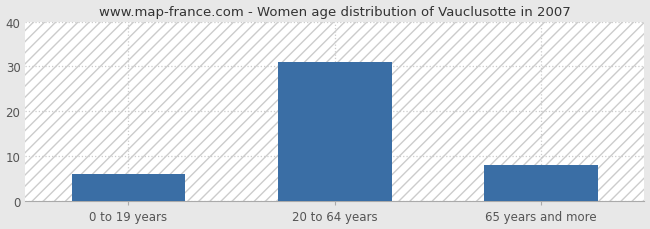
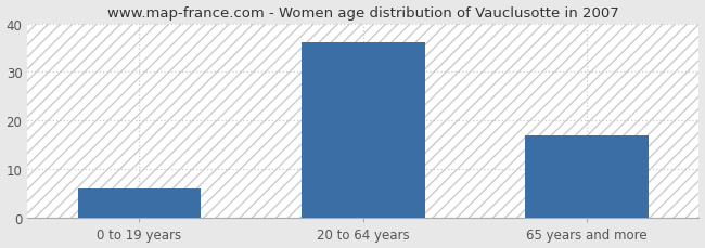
20 to 64 years: 31 -> 36
65 years and more: 8 -> 17
